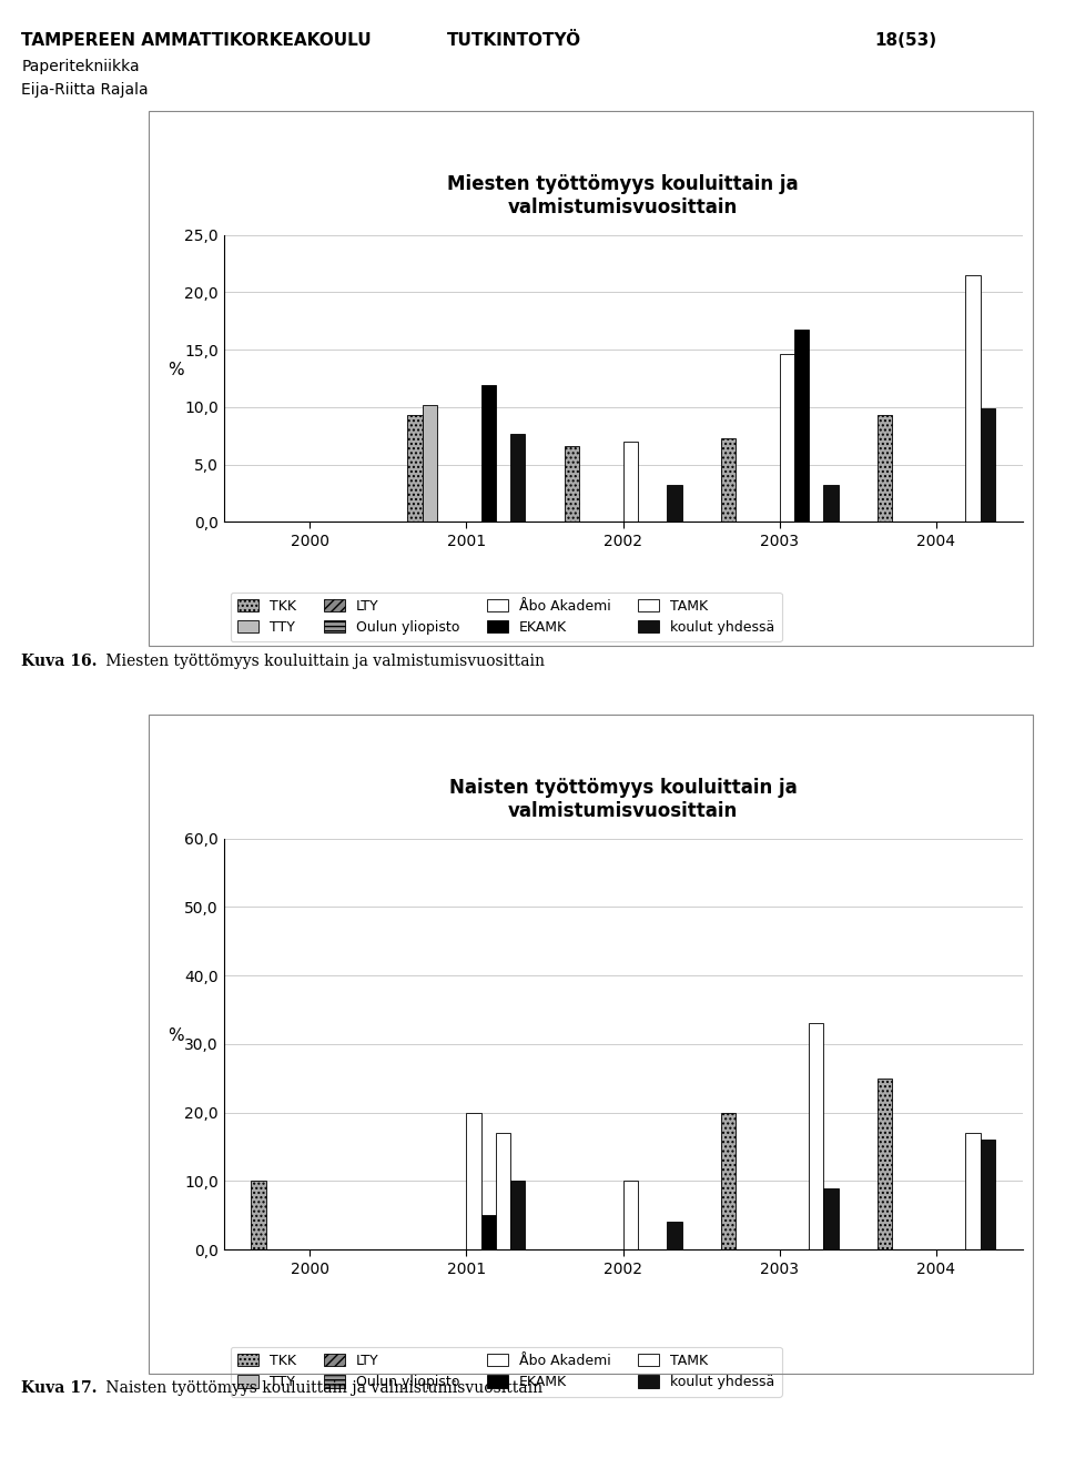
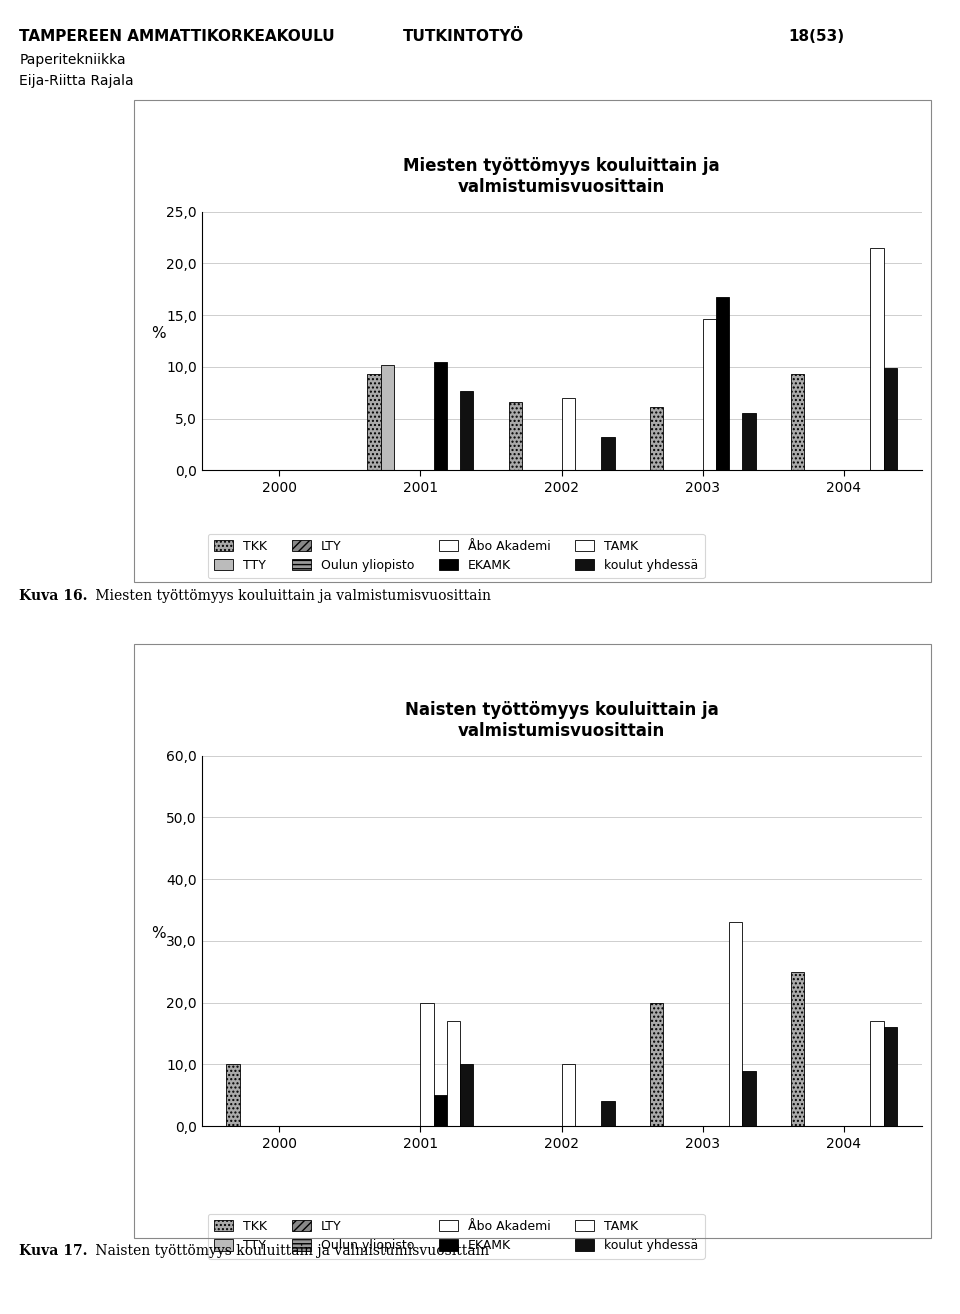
Miesten työttömyys kouluittain ja valmistumisvuosittain/EKAMK/2001: 11,9 -> 10,5
Miesten työttömyys kouluittain ja valmistumisvuosittain/TKK/2003: 7,3 -> 6,1
Miesten työttömyys kouluittain ja valmistumisvuosittain/koulut yhdessä/2003: 3,2 -> 5,5
